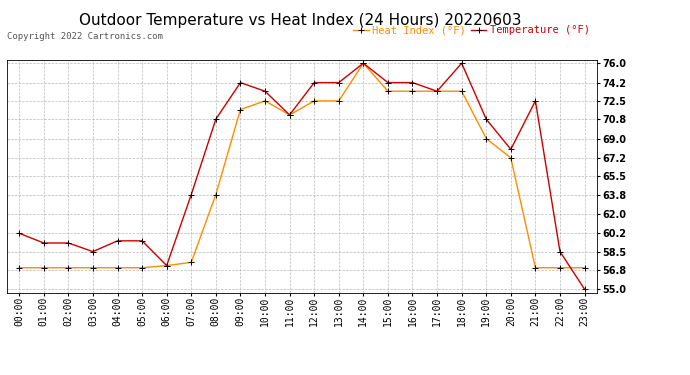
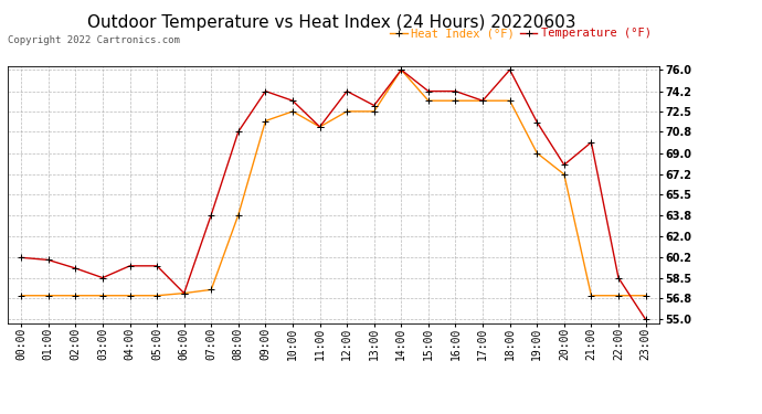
Temperature (°F)/01:00: 59.3 -> 60.0
Temperature (°F)/13:00: 74.2 -> 73.0
Temperature (°F)/19:00: 70.8 -> 71.6
Temperature (°F)/21:00: 72.5 -> 69.9
